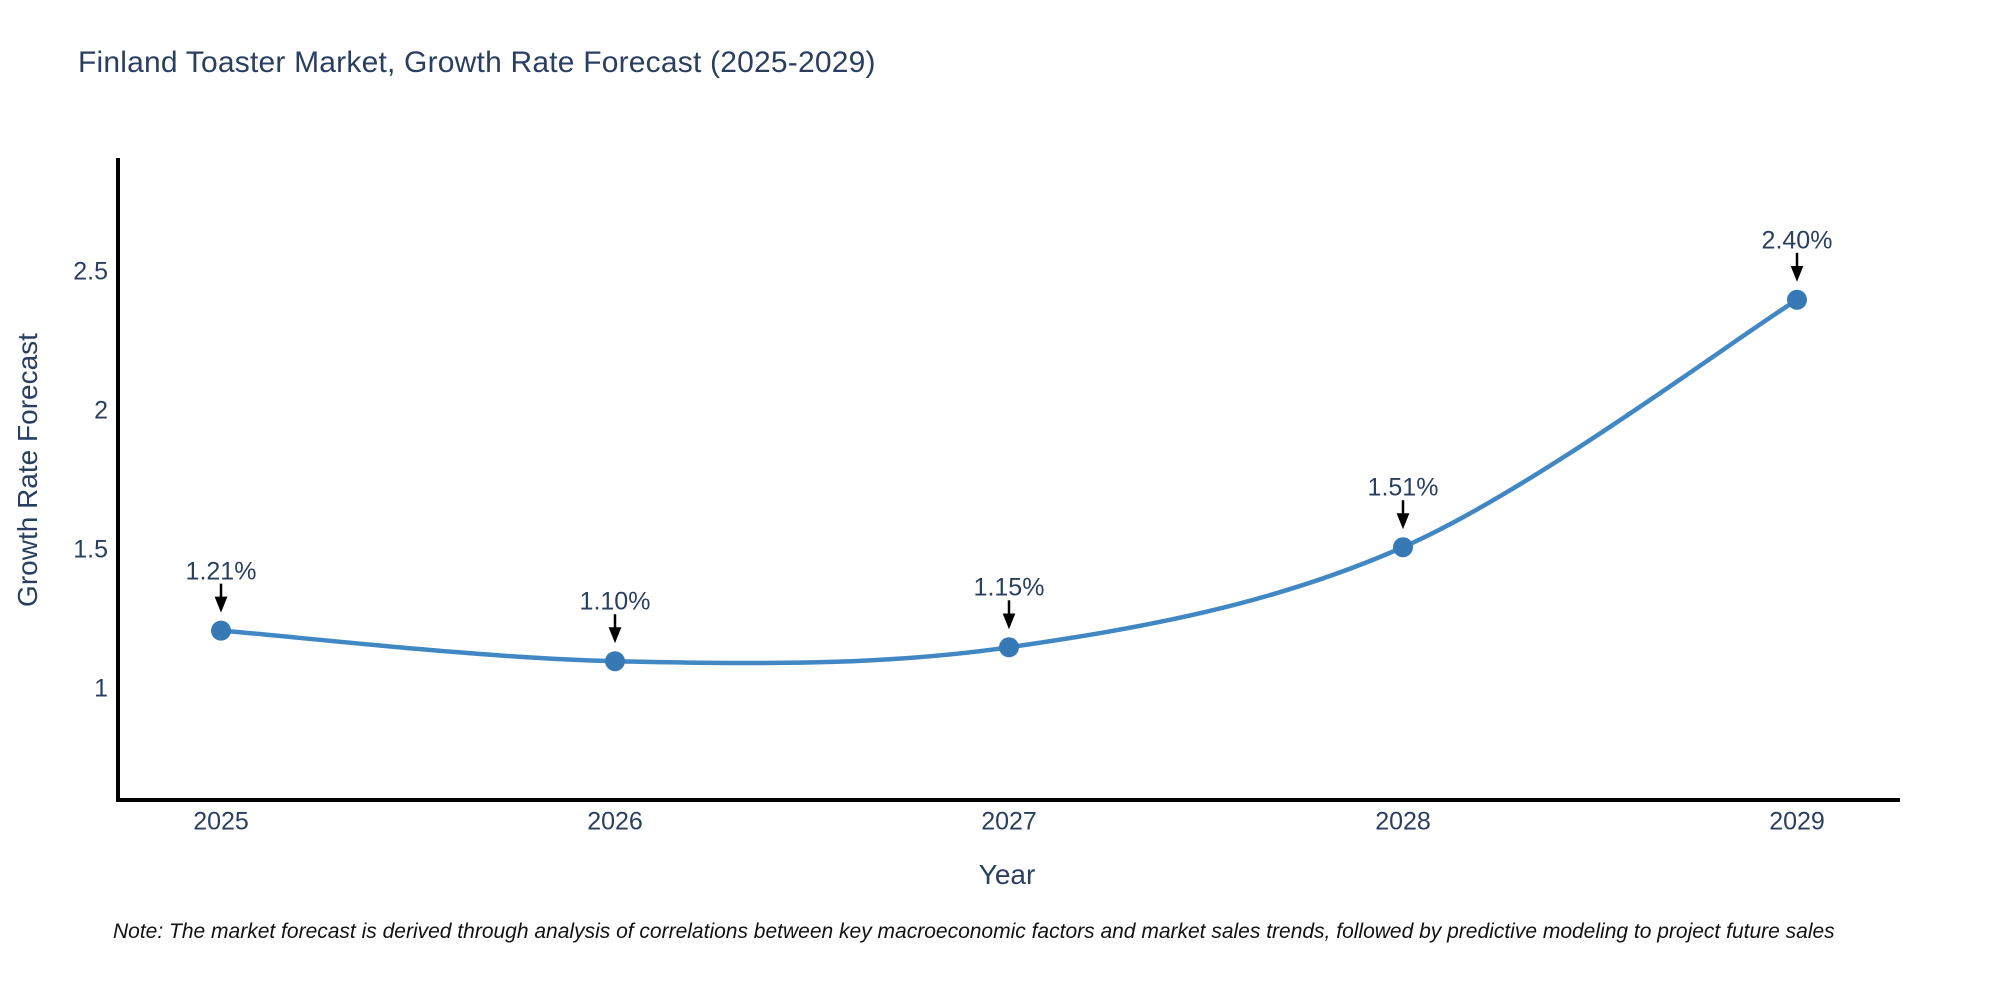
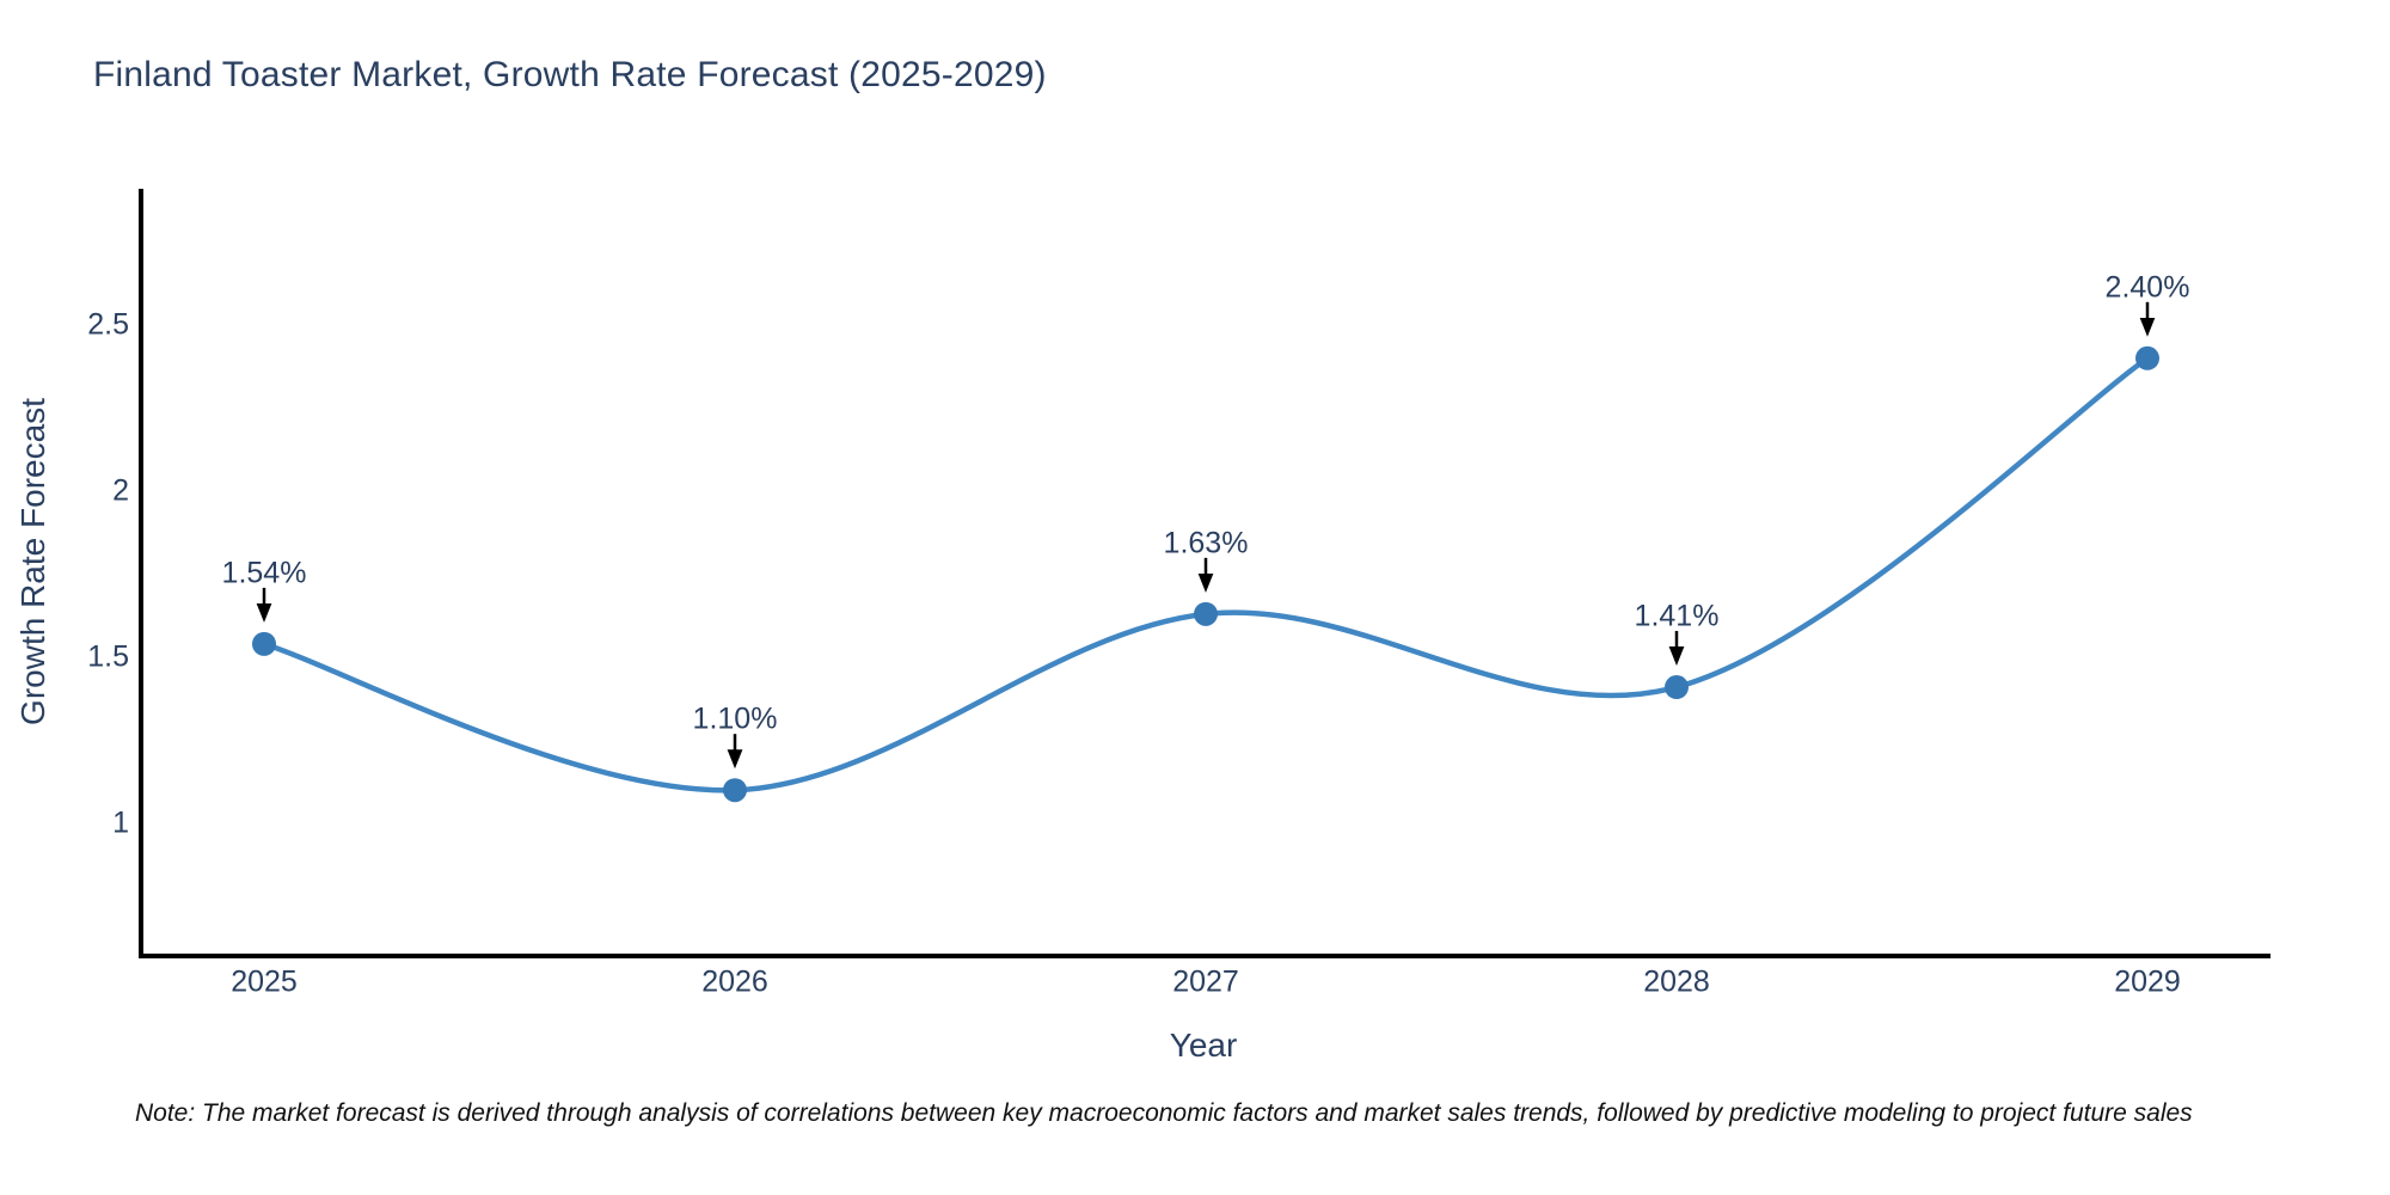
2025: 1.21% -> 1.54%
2027: 1.15% -> 1.63%
2028: 1.51% -> 1.41%
